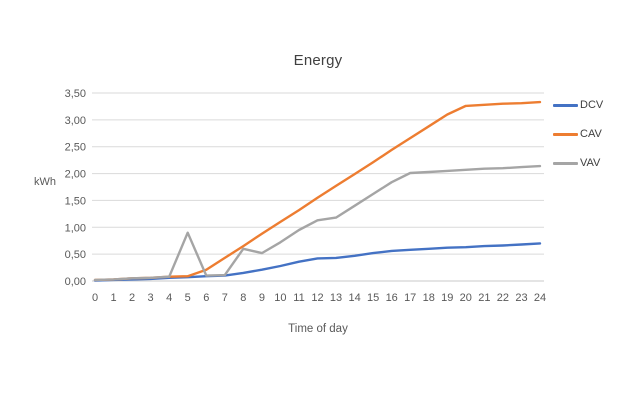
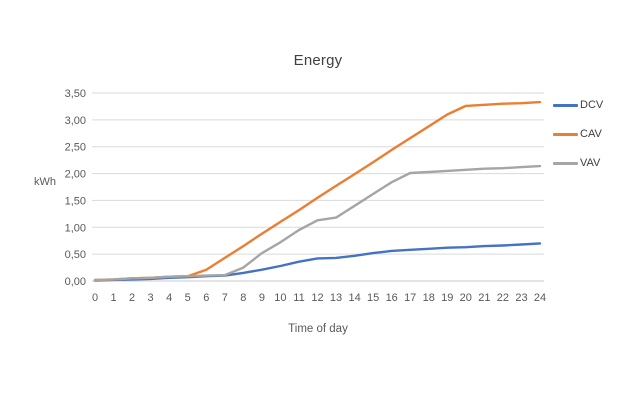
VAV/5: 0,9 -> 0,1
VAV/8: 0,6 -> 0,2
